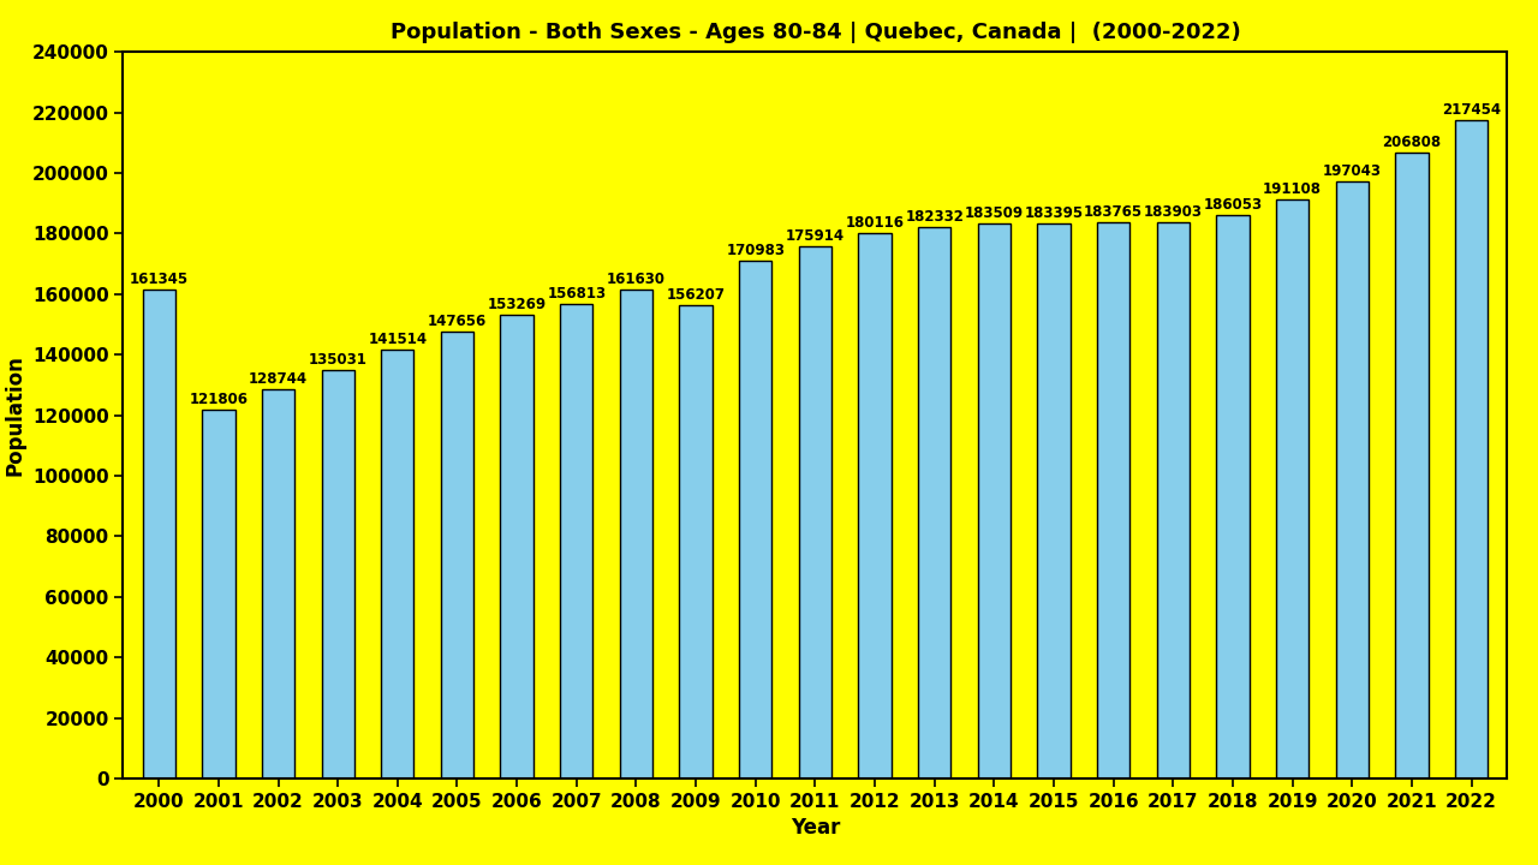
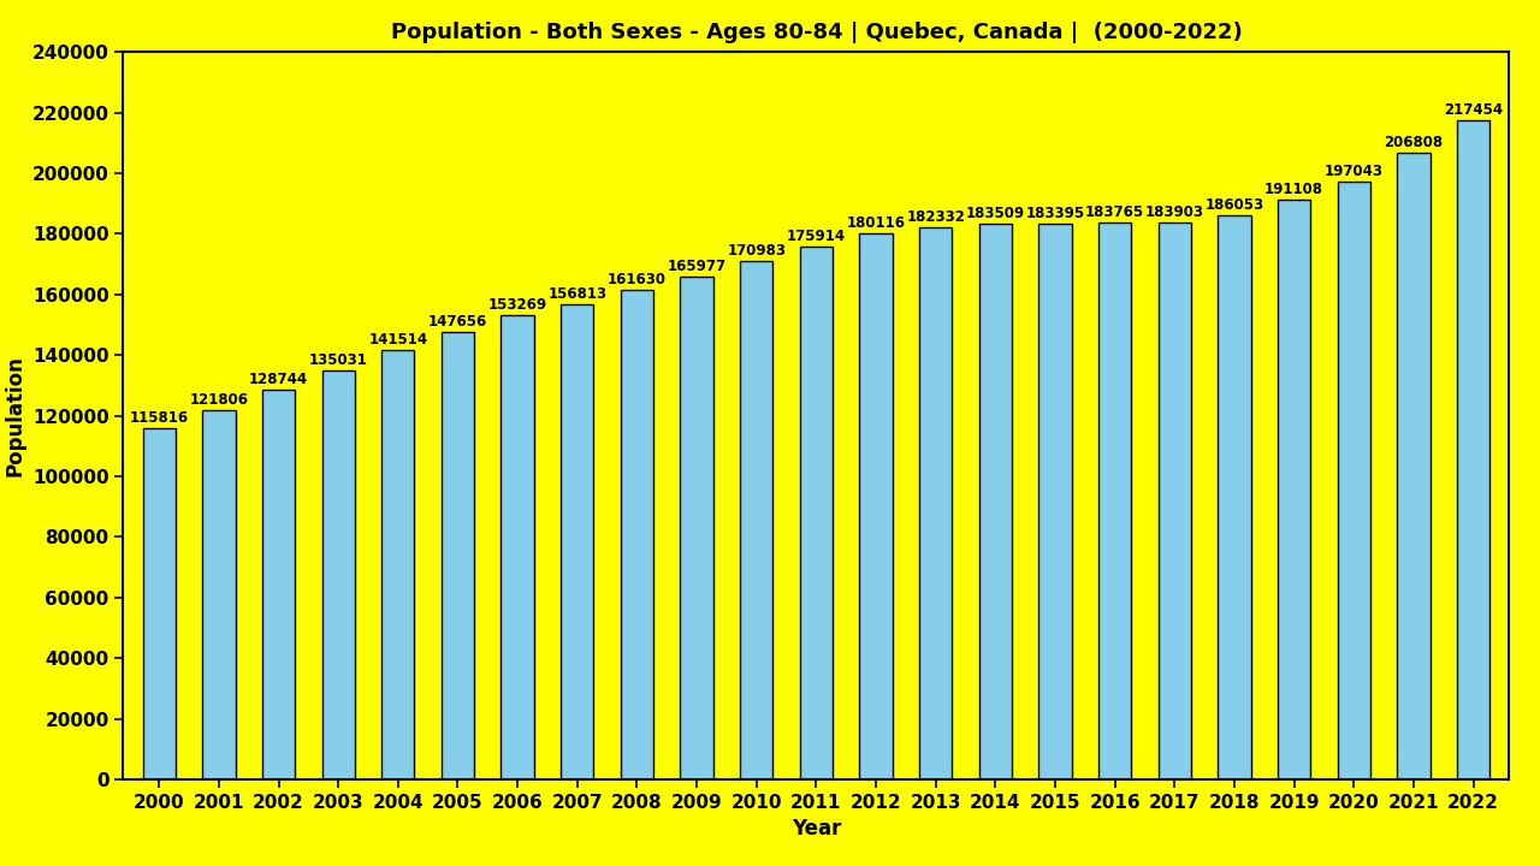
2000: 161345 -> 115816
2009: 156207 -> 165977
